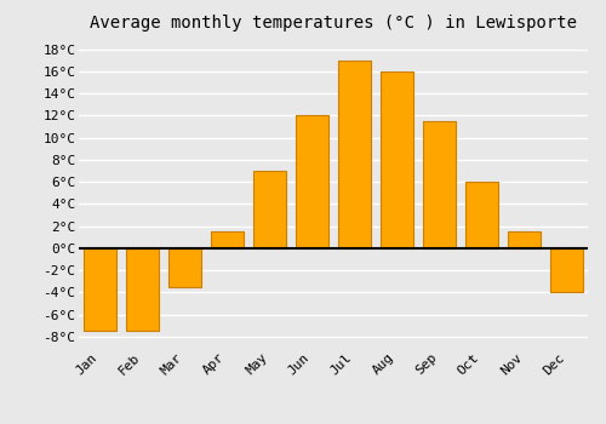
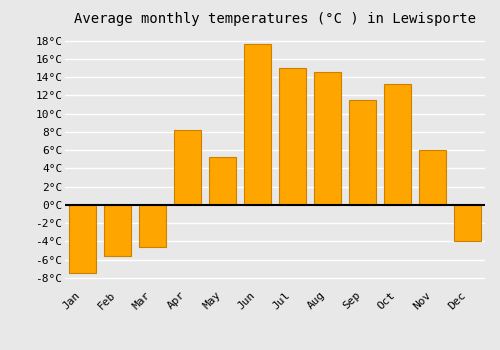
Feb: -7.5°C -> -5.6°C
Mar: -3.5°C -> -4.6°C
Apr: 1.5°C -> 8.2°C
May: 7.0°C -> 5.2°C
Jun: 12.0°C -> 17.6°C
Jul: 17.0°C -> 15.0°C
Aug: 16.0°C -> 14.6°C
Oct: 6.0°C -> 13.2°C
Nov: 1.5°C -> 6.0°C
